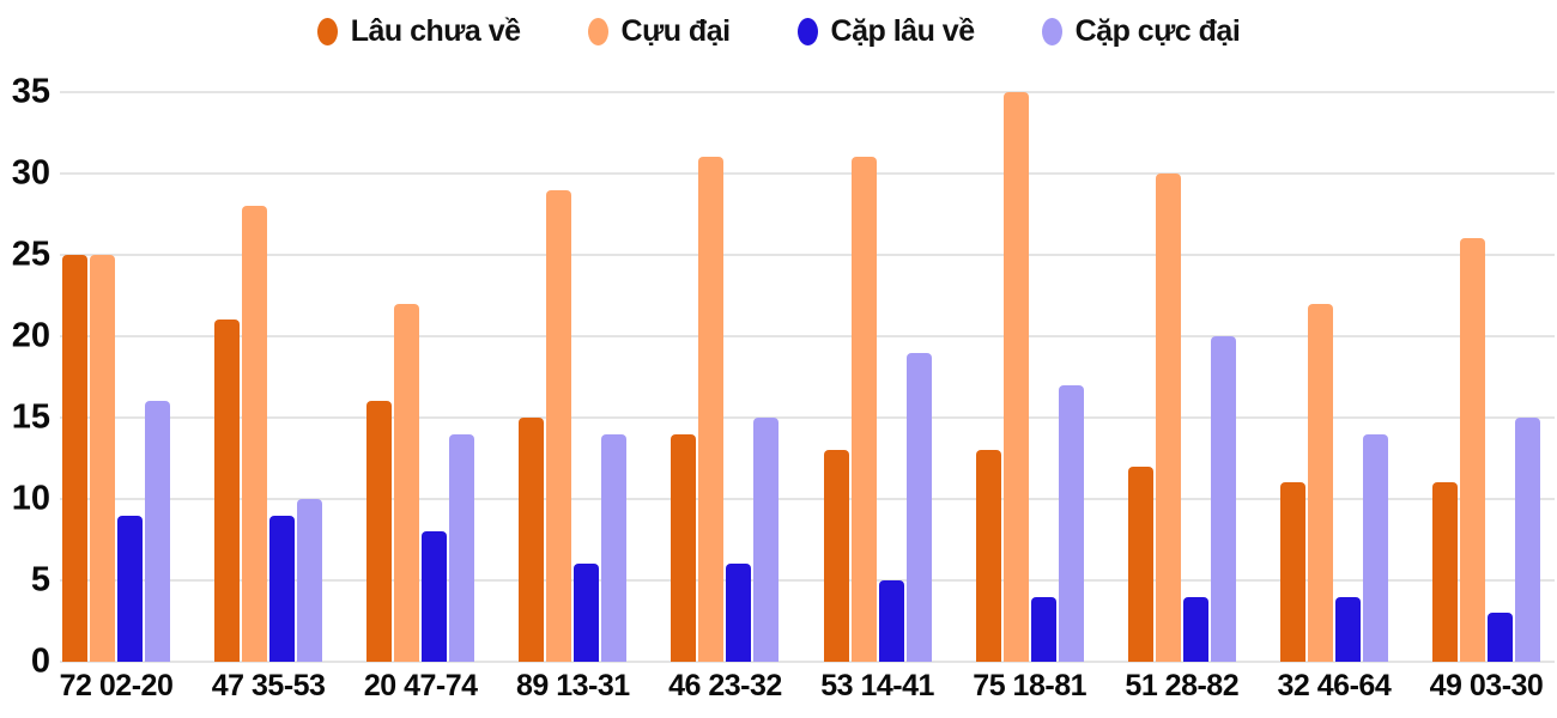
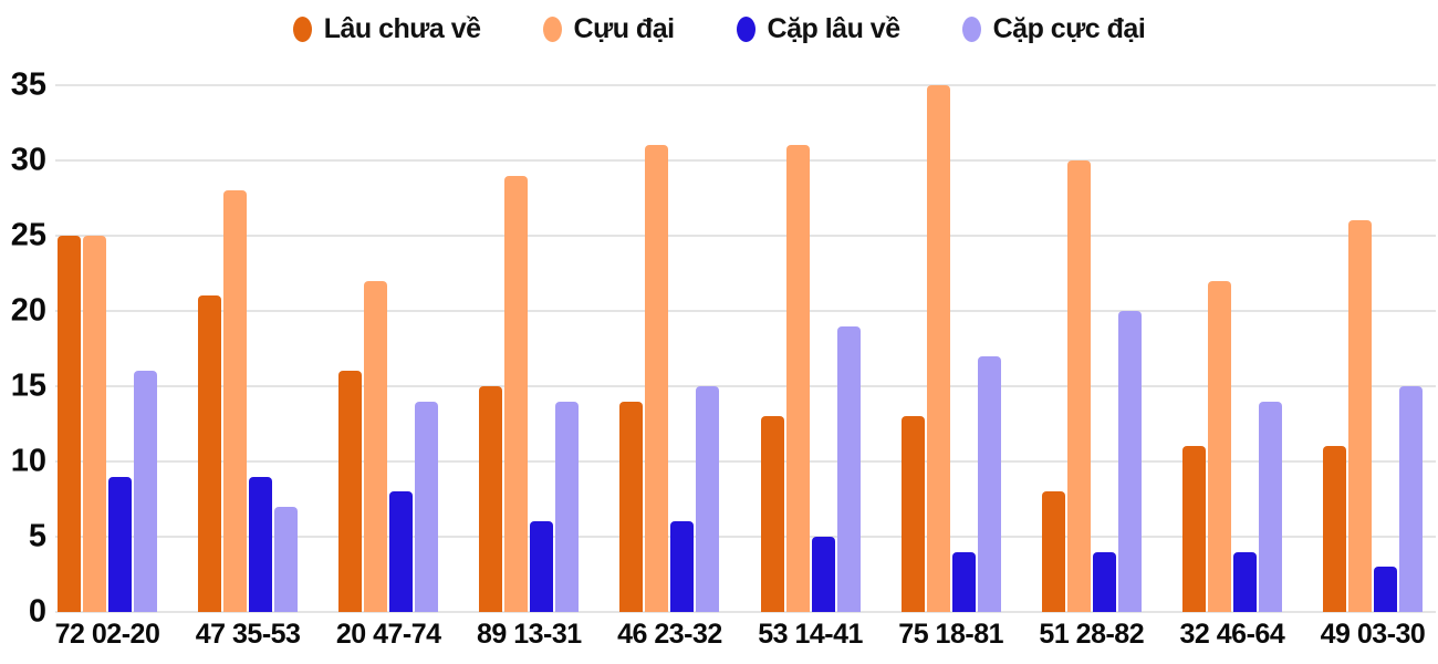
Cặp cực đại/47 35-53: 10 -> 7
Lâu chưa về/51 28-82: 12 -> 8
